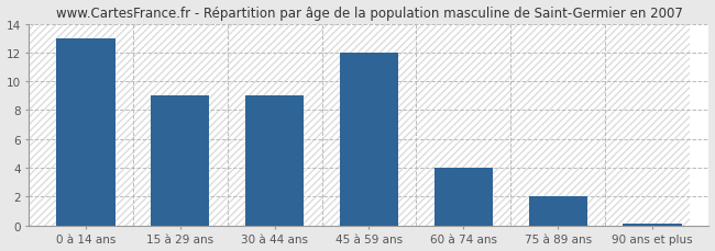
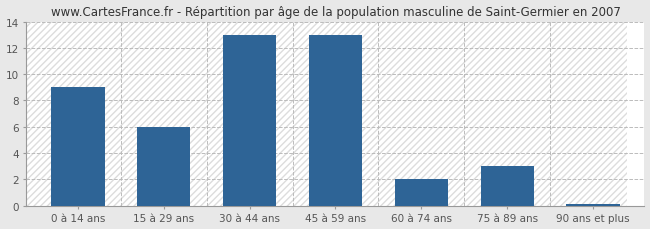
0 à 14 ans: 13.0 -> 9.0
15 à 29 ans: 9.0 -> 6.0
30 à 44 ans: 9.0 -> 13.0
45 à 59 ans: 12.0 -> 13.0
60 à 74 ans: 4.0 -> 2.0
75 à 89 ans: 2.0 -> 3.0
